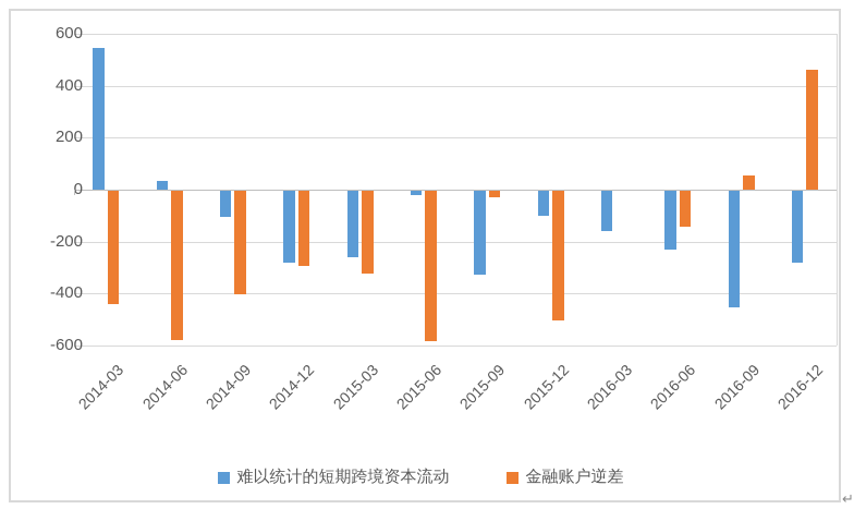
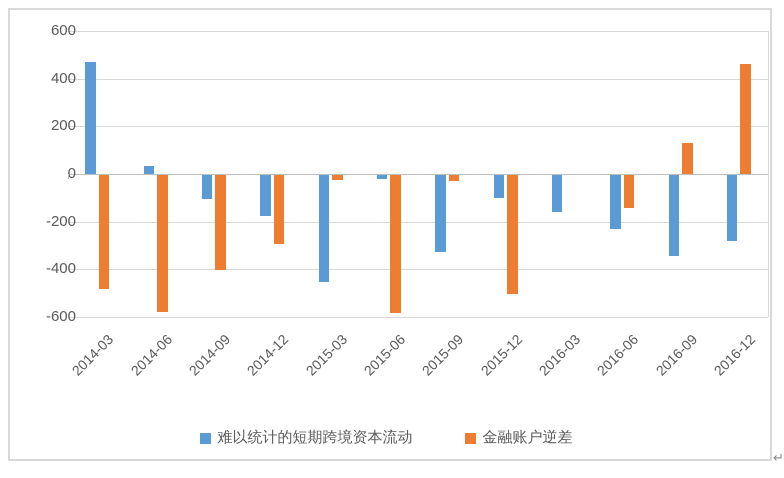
难以统计的短期跨境资本流动/2014-03: 540 -> 470
金融账户逆差/2014-03: -440 -> -480
难以统计的短期跨境资本流动/2014-12: -280 -> -170
难以统计的短期跨境资本流动/2015-03: -260 -> -450
金融账户逆差/2015-03: -320 -> -20
难以统计的短期跨境资本流动/2016-09: -450 -> -340
金融账户逆差/2016-09: 60 -> 130
